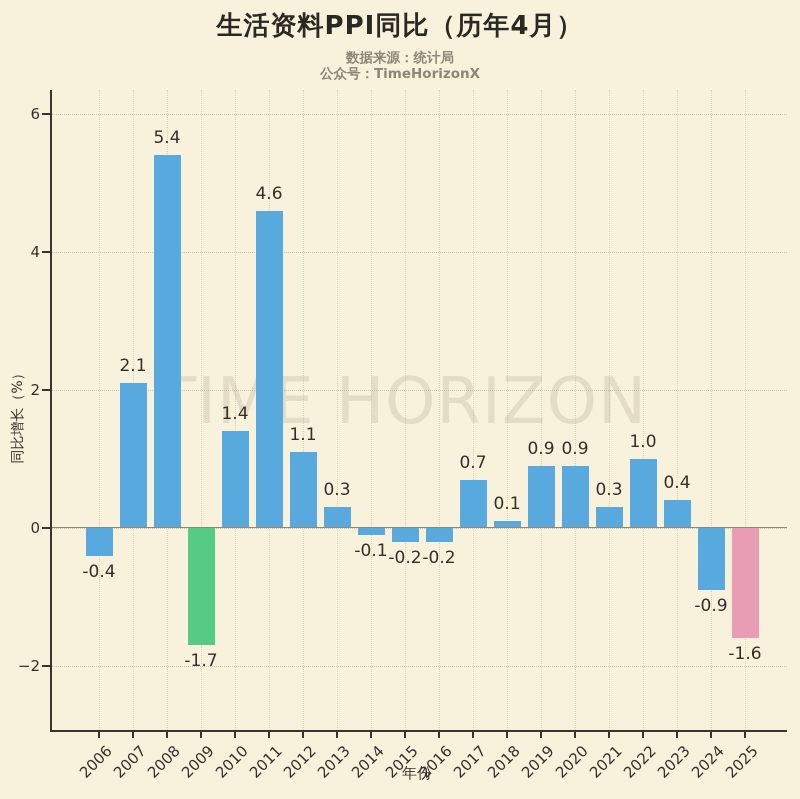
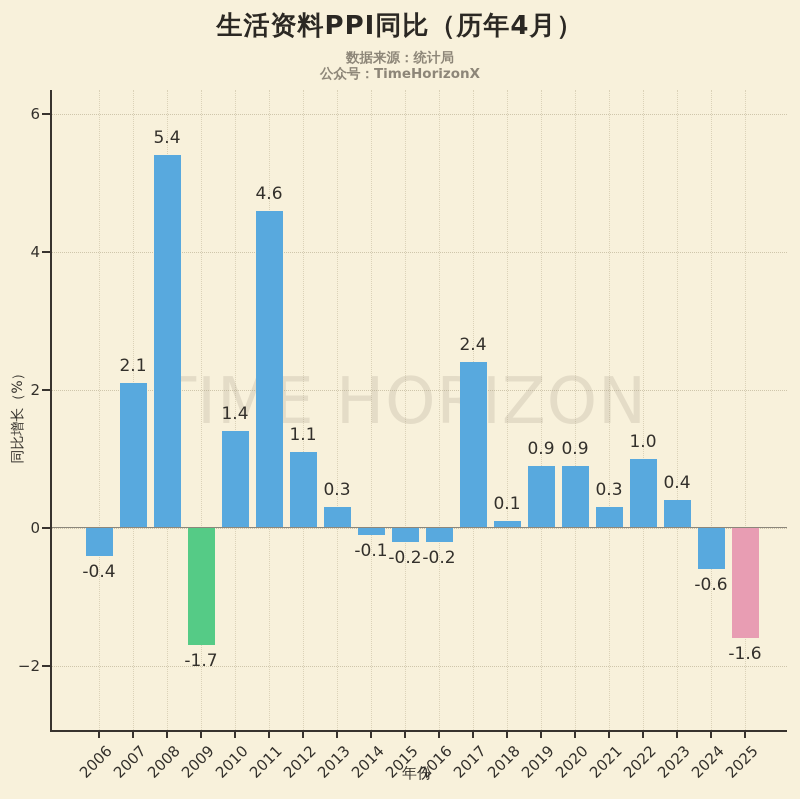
2017: 0.7 -> 2.4
2024: -0.9 -> -0.6
